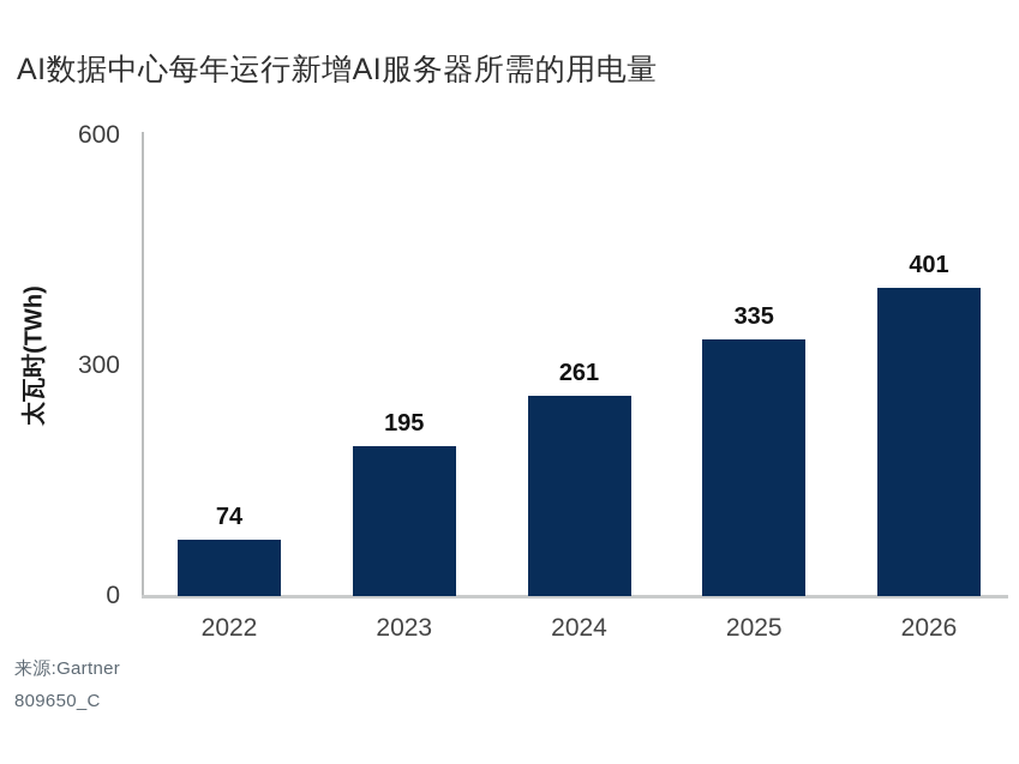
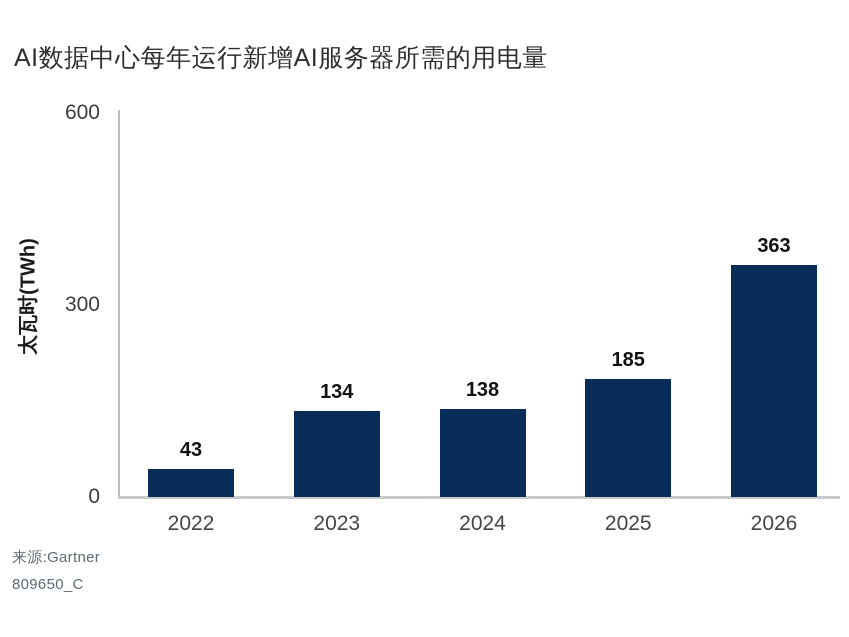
2022: 74 -> 43
2023: 195 -> 134
2024: 261 -> 138
2025: 335 -> 185
2026: 401 -> 363
